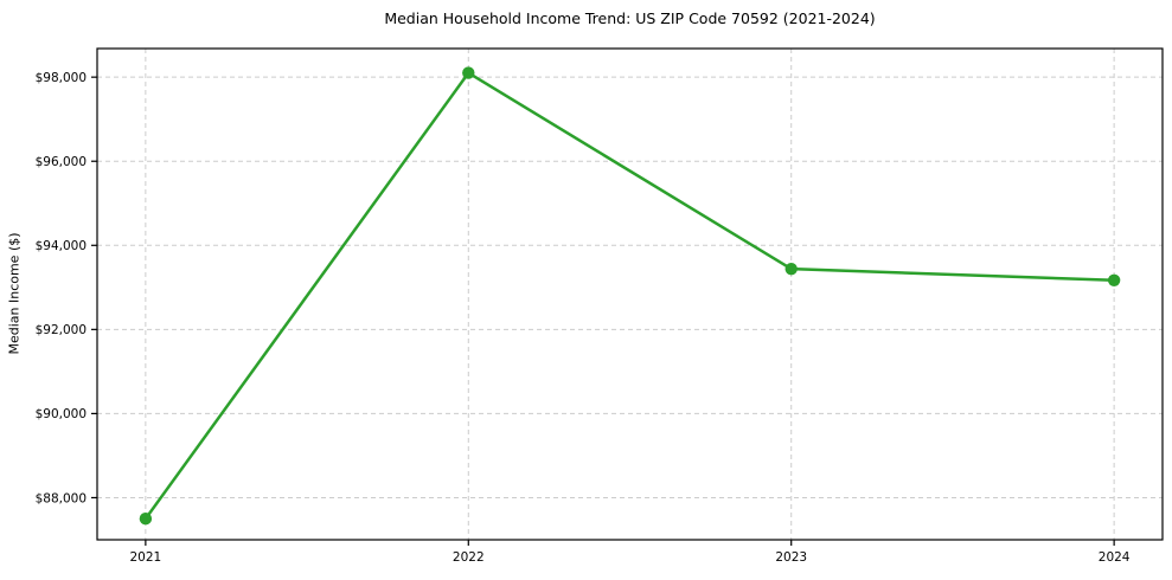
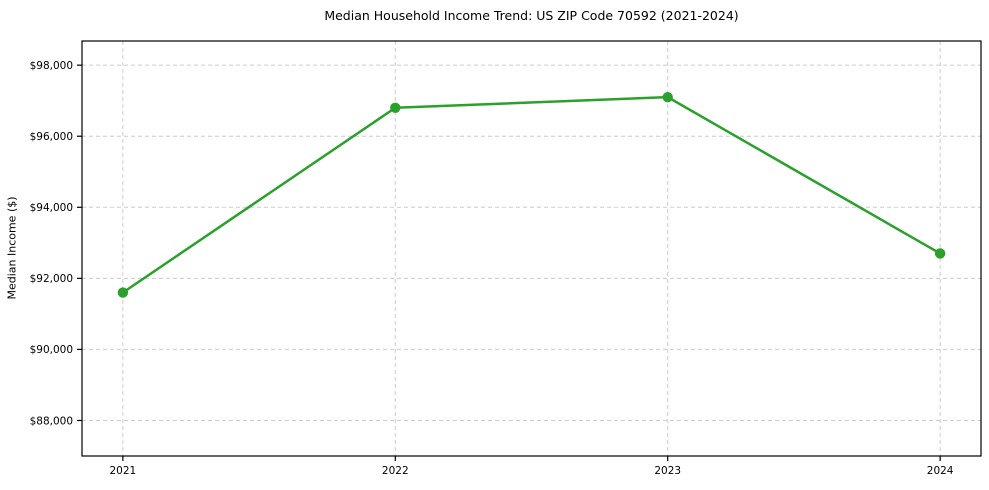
2021: $87500 -> $91600
2022: $98100 -> $96800
2023: $93400 -> $97100
2024: $93200 -> $92700
